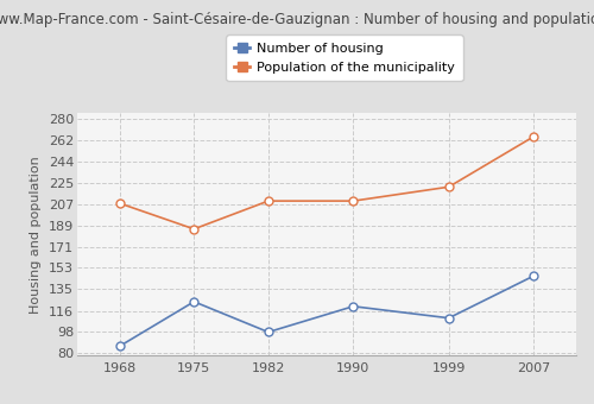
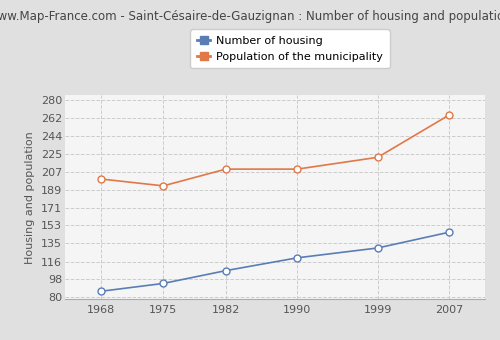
Population of the municipality/1968: 208 -> 200
Number of housing/1975: 124 -> 94
Population of the municipality/1975: 186 -> 193
Number of housing/1982: 98 -> 107
Number of housing/1999: 110 -> 130
